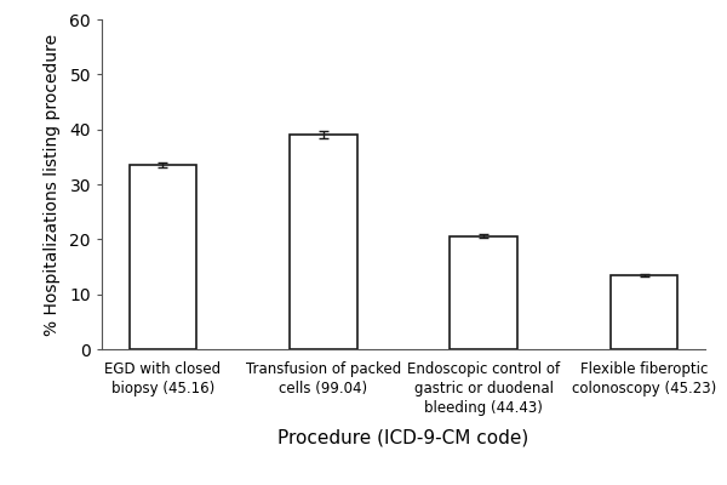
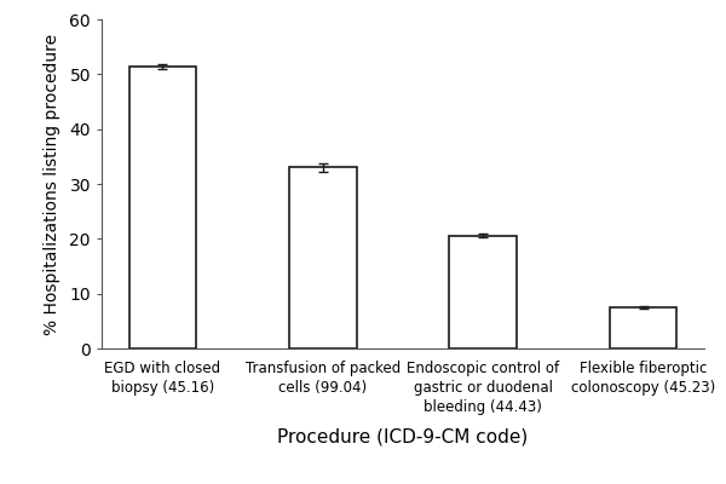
EGD with closed biopsy (45.16): 33.5 -> 51.4
Transfusion of packed cells (99.04): 39.0 -> 33.0
Flexible fiberoptic colonoscopy (45.23): 13.5 -> 7.5
